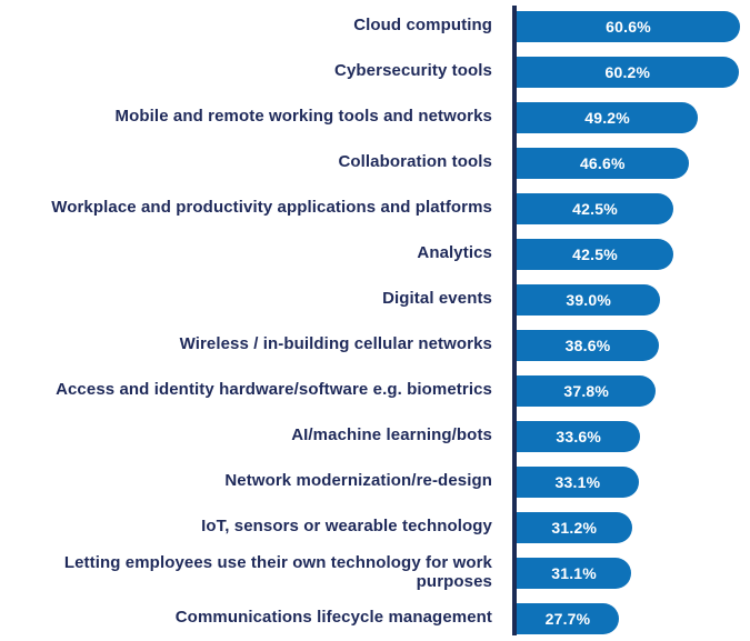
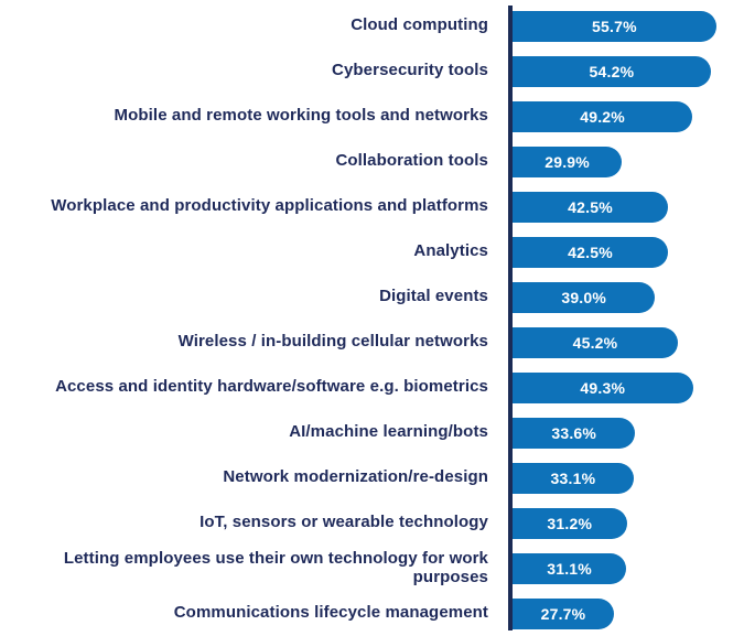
Cloud computing: 60.6% -> 55.7%
Cybersecurity tools: 60.2% -> 54.2%
Collaboration tools: 46.6% -> 29.9%
Wireless / in-building cellular networks: 38.6% -> 45.2%
Access and identity hardware/software e.g. biometrics: 37.8% -> 49.3%
